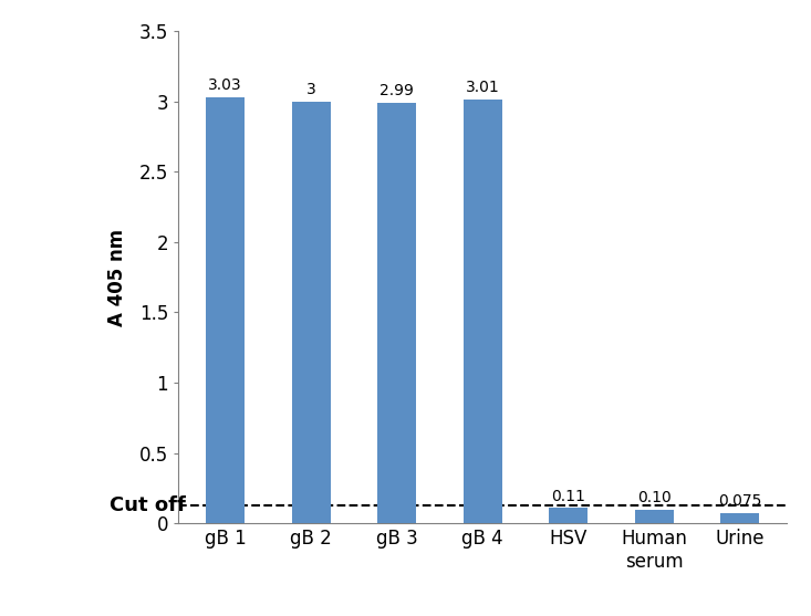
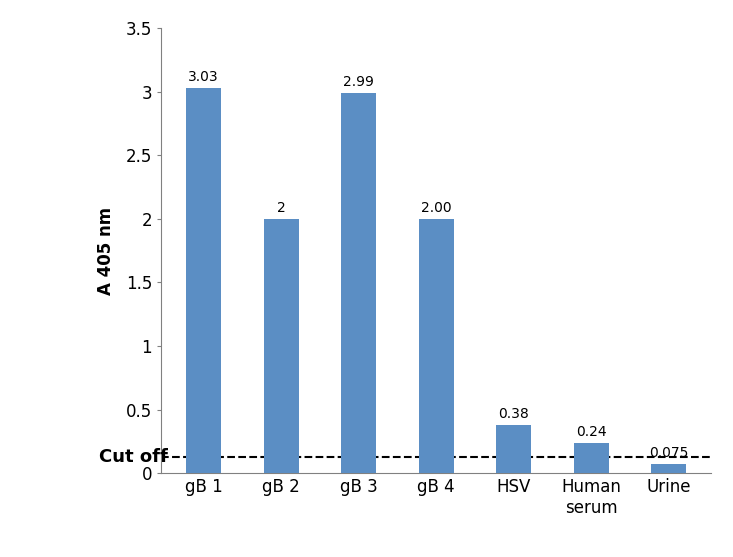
gB 2: 3 -> 2
gB 4: 3.01 -> 2.00
HSV: 0.11 -> 0.38
Human serum: 0.10 -> 0.24
